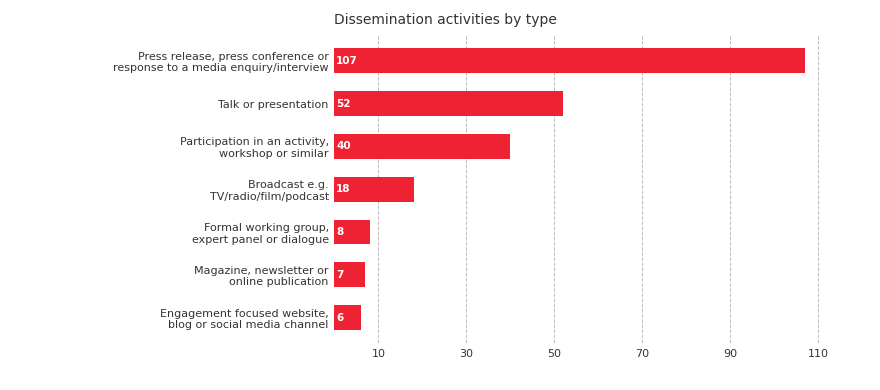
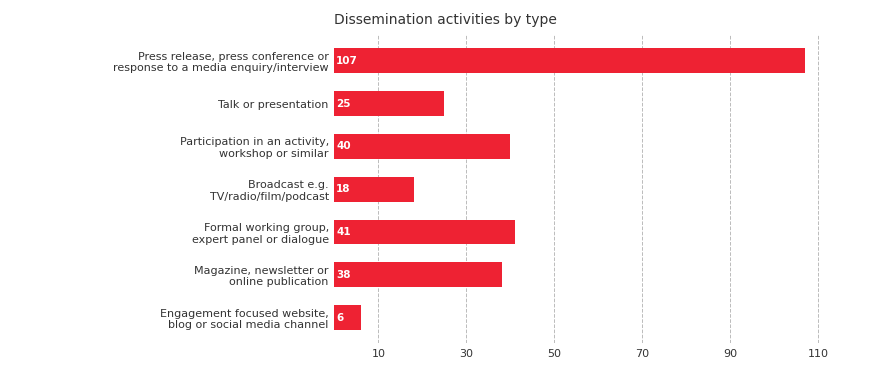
Talk or presentation: 52 -> 25
Formal working group, expert panel or dialogue: 8 -> 41
Magazine, newsletter or online publication: 7 -> 38
